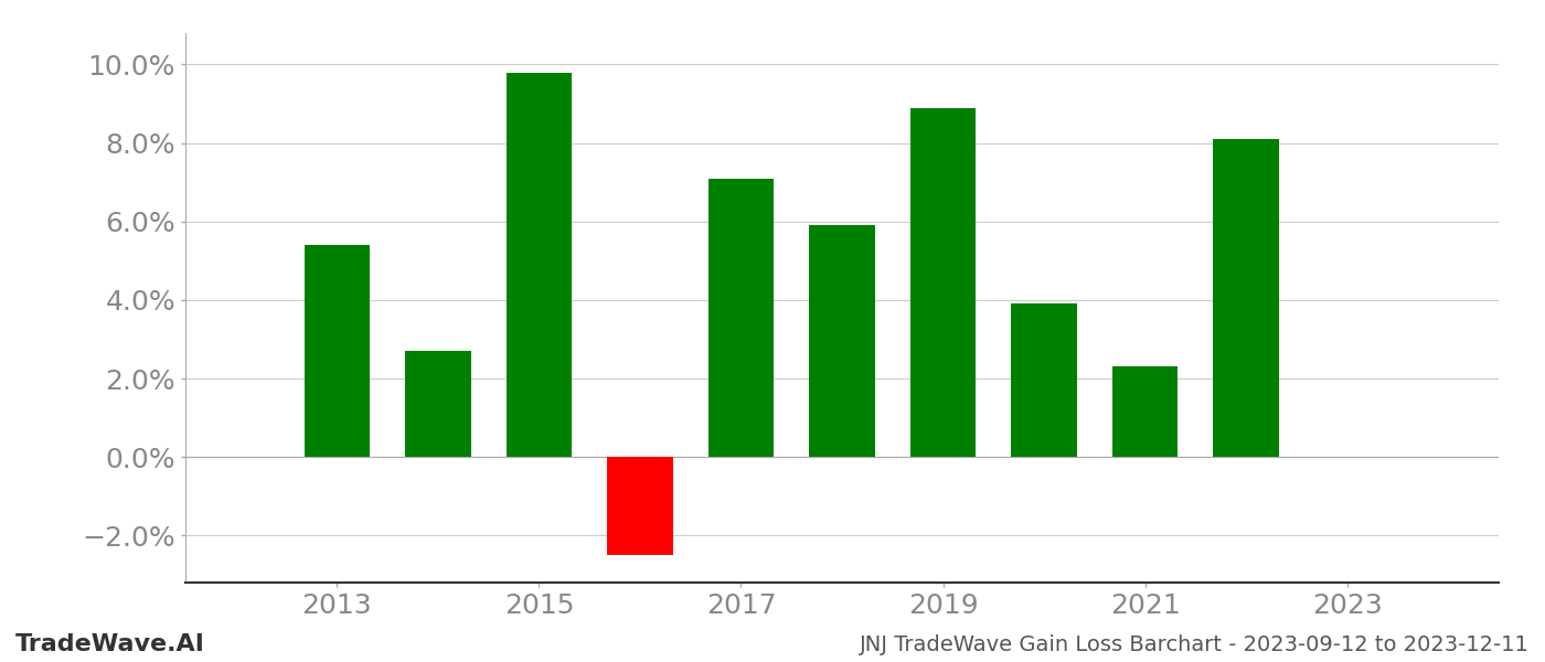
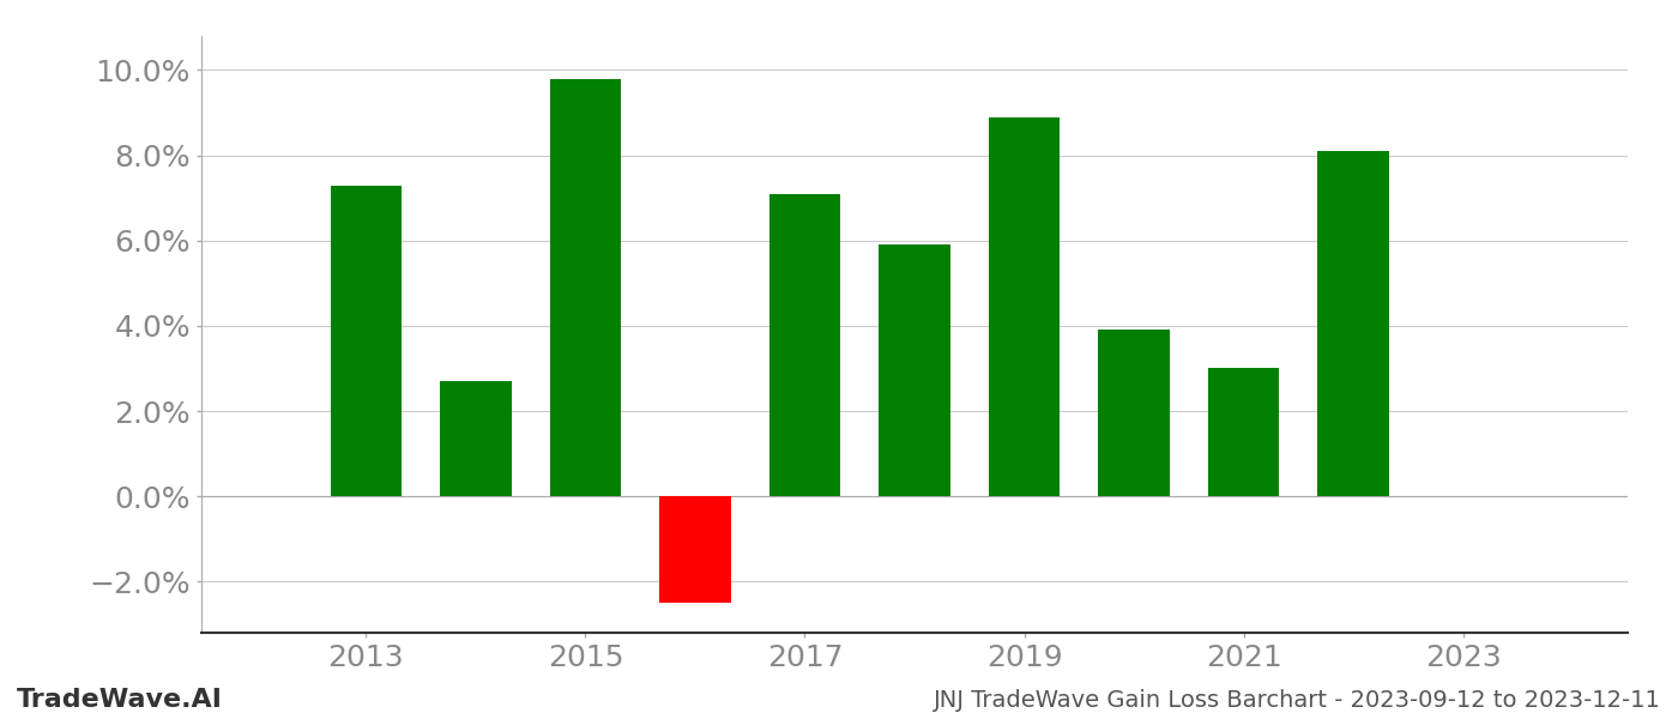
2013: 5.4% -> 7.3%
2021: 2.3% -> 3.0%
